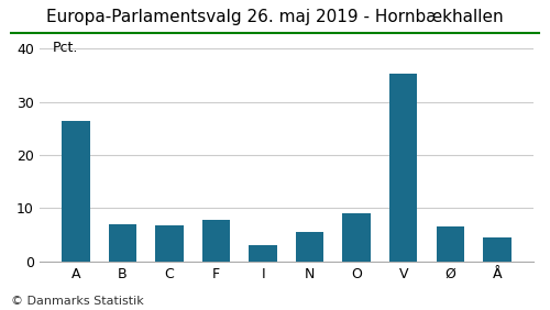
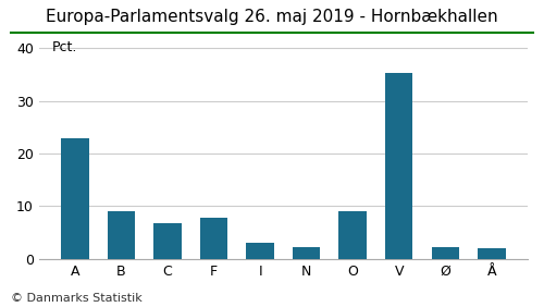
A: 26.5 -> 23.0
B: 7.0 -> 9.0
N: 5.5 -> 2.2
Ø: 6.5 -> 2.2
Å: 4.5 -> 2.1
